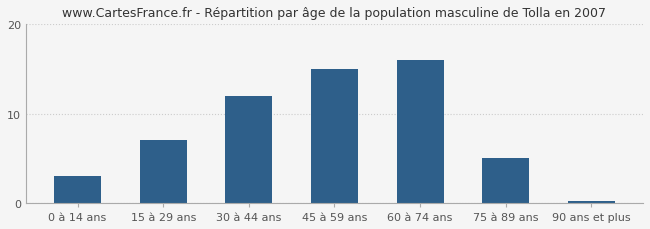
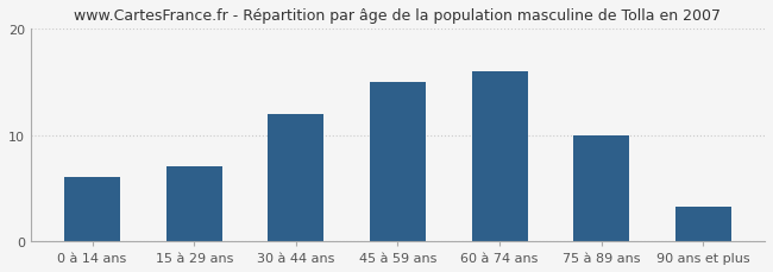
0 à 14 ans: 3.0 -> 6.0
75 à 89 ans: 5.0 -> 10.0
90 ans et plus: 0.2 -> 3.2
